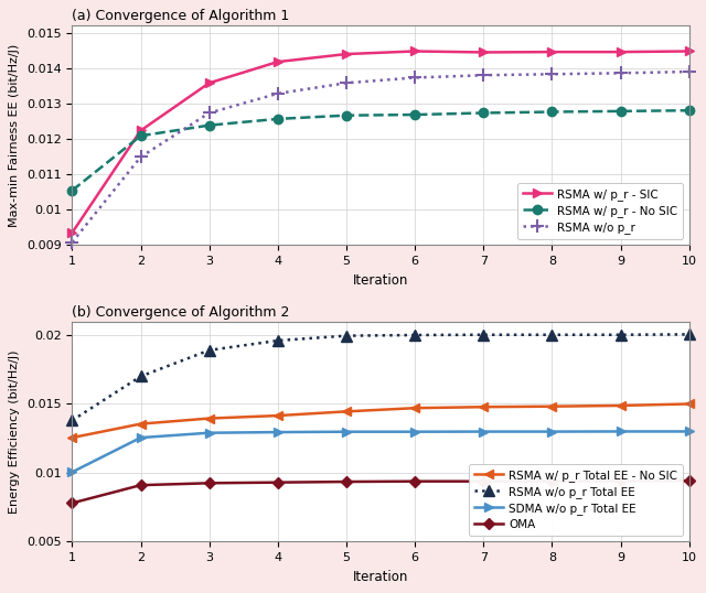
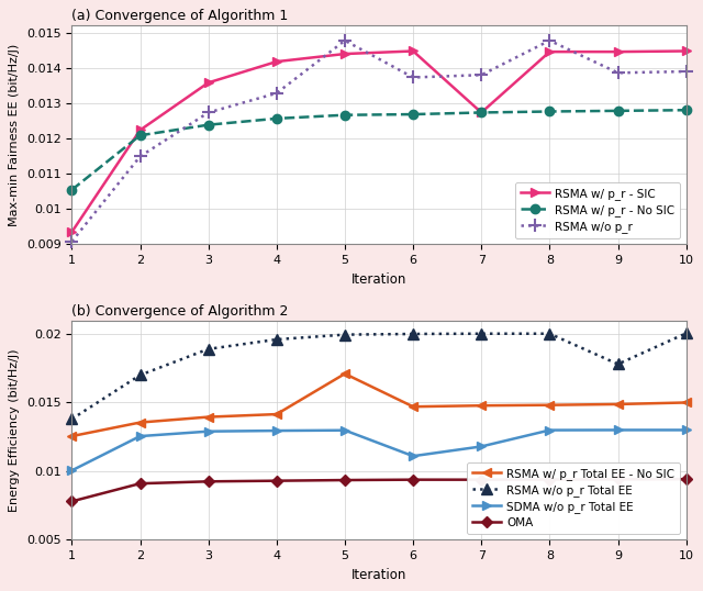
(a) Convergence of Algorithm 1/RSMA w/o p_r/5: 0.01360 -> 0.01480
(a) Convergence of Algorithm 1/RSMA w/ p_r - SIC/7: 0.01447 -> 0.01275
(a) Convergence of Algorithm 1/RSMA w/o p_r/8: 0.01385 -> 0.01480
(b) Convergence of Algorithm 2/RSMA w/ p_r Total EE - No SIC/5: 0.0144 -> 0.0171
(b) Convergence of Algorithm 2/SDMA w/o p_r Total EE/6: 0.0130 -> 0.0111
(b) Convergence of Algorithm 2/SDMA w/o p_r Total EE/7: 0.0130 -> 0.0118
(b) Convergence of Algorithm 2/RSMA w/o p_r Total EE/9: 0.0200 -> 0.0178
